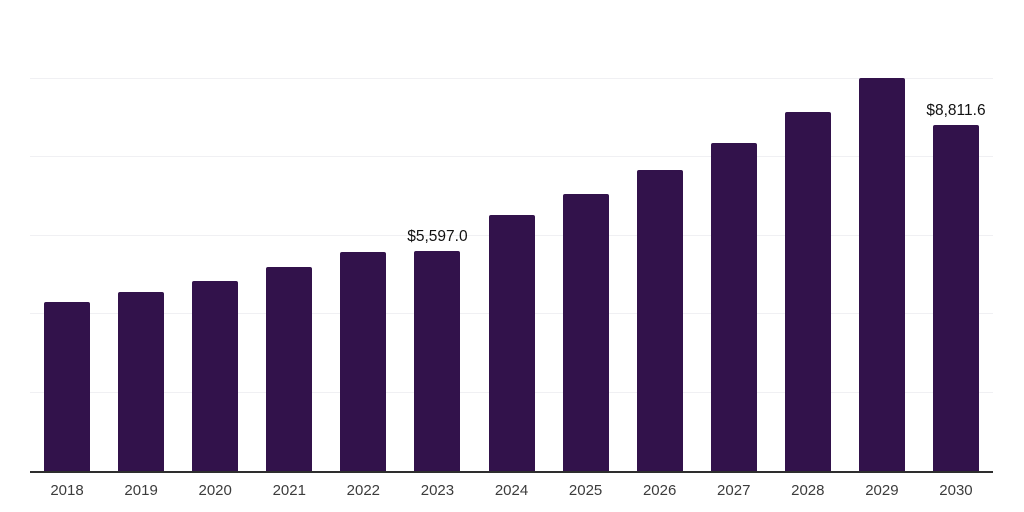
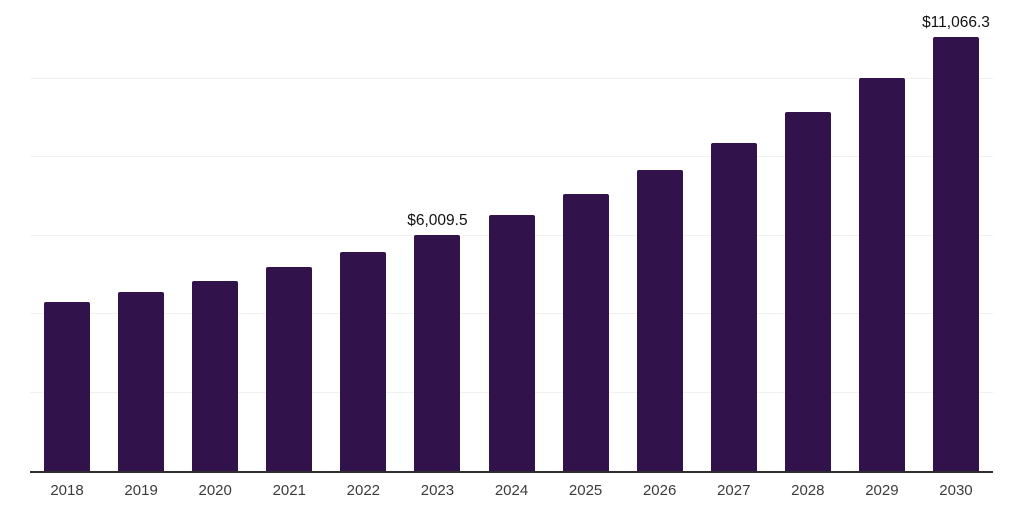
2023: $5,597.0 -> $6,009.5
2030: $8,811.6 -> $11,066.3
